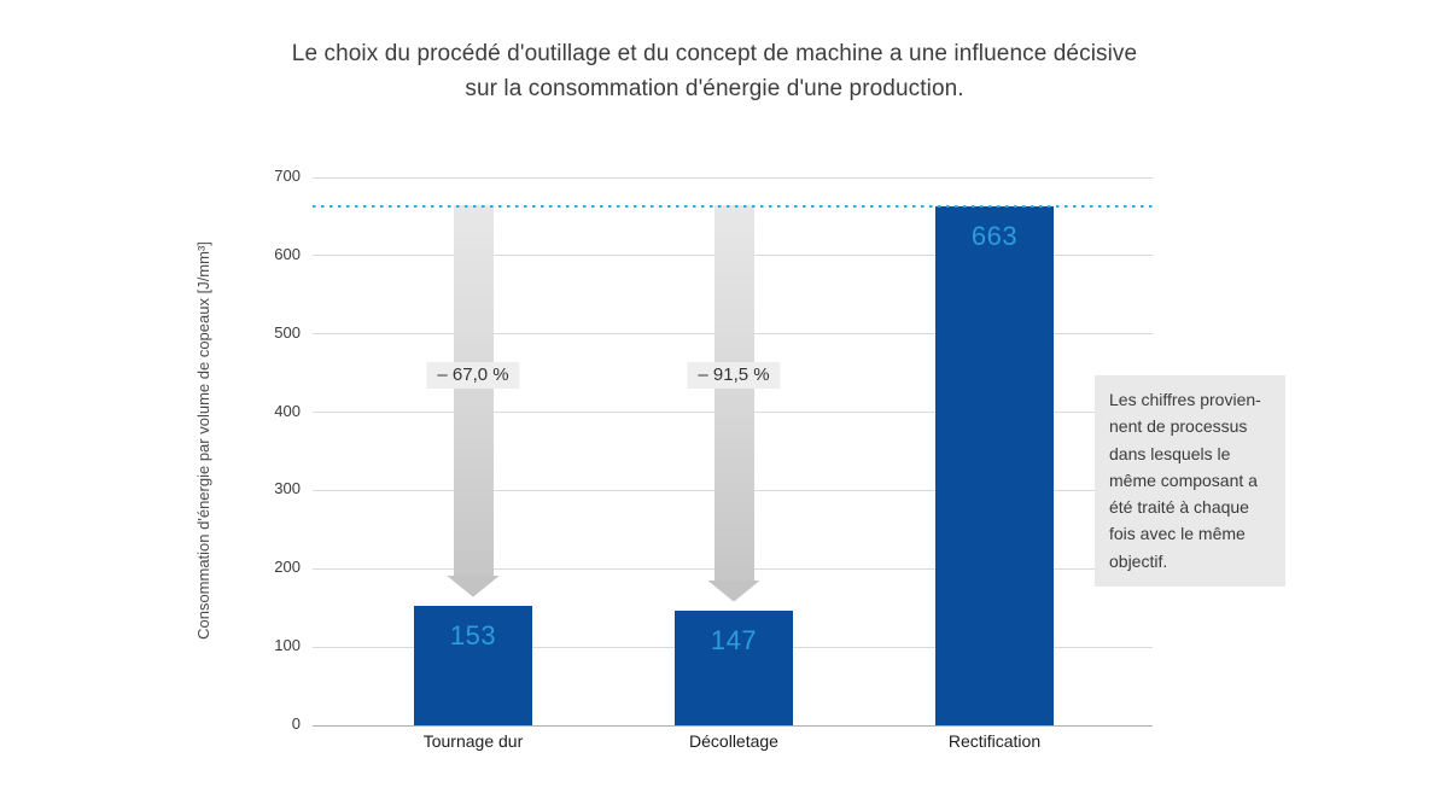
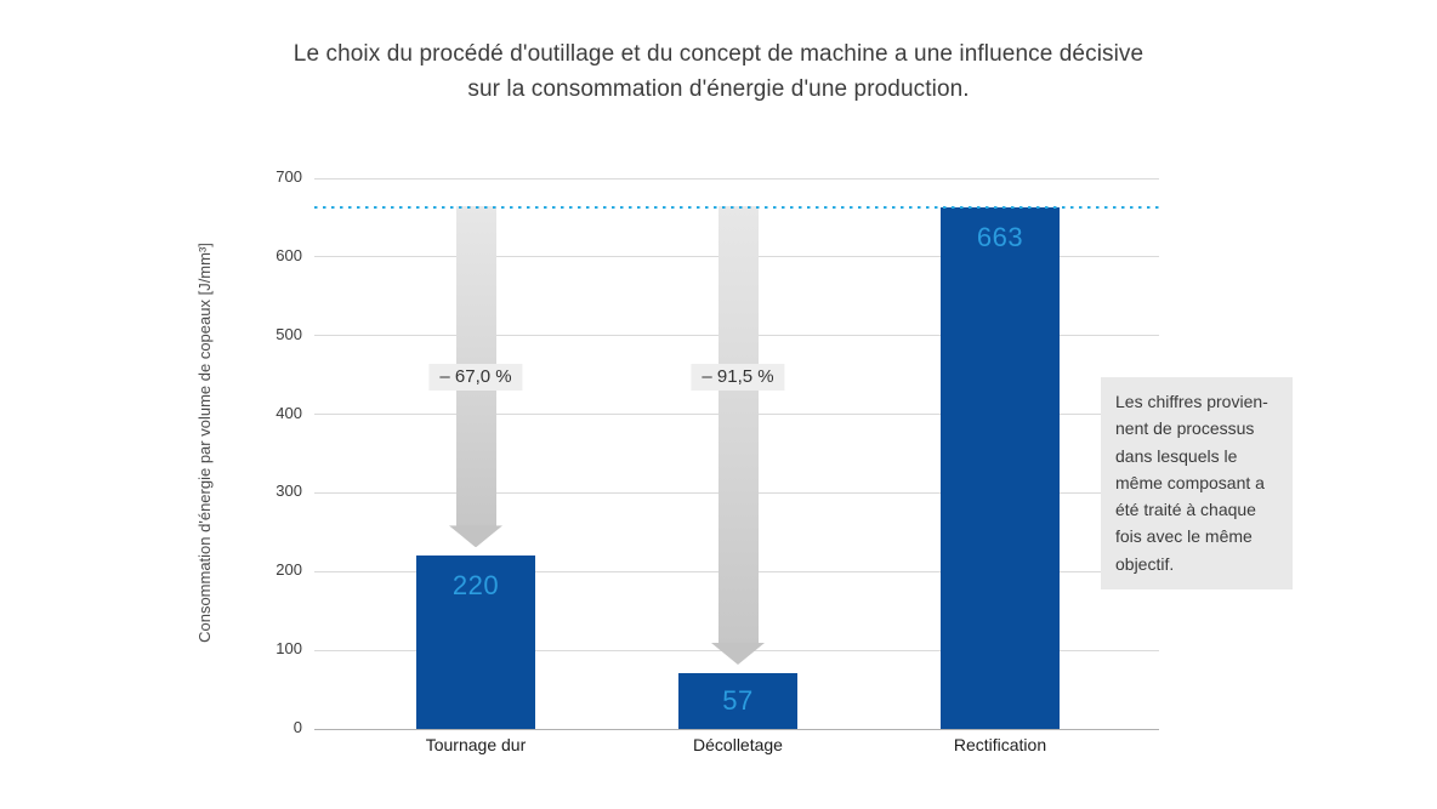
Tournage dur: 153 -> 220
Décolletage: 147 -> 57
